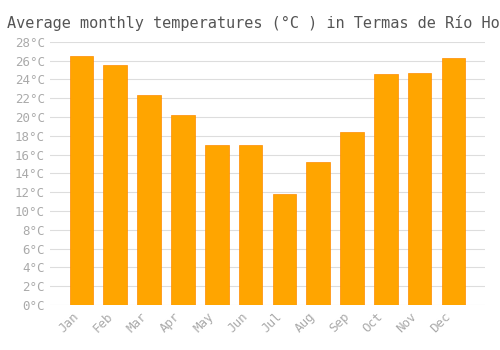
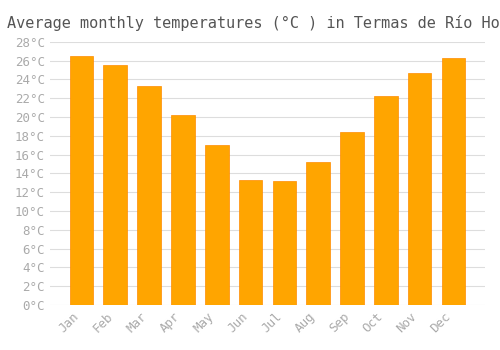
Mar: 22.4°C -> 23.3°C
Jun: 17.0°C -> 13.3°C
Jul: 11.8°C -> 13.2°C
Oct: 24.6°C -> 22.2°C
